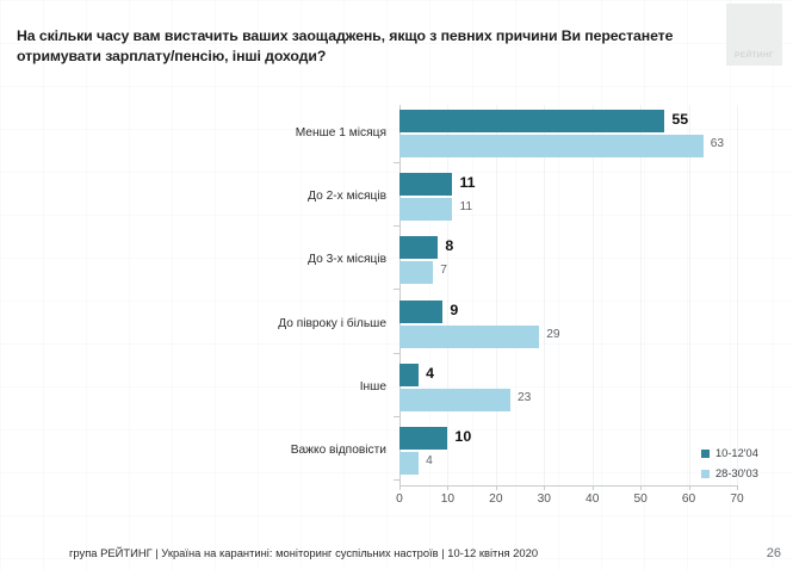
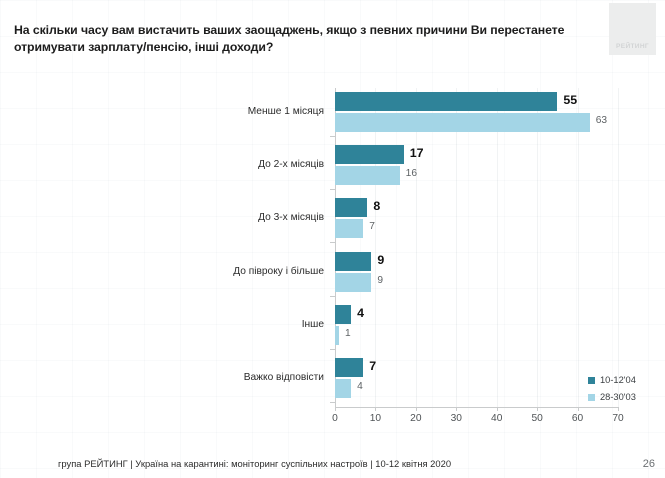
10-12'04/До 2-х місяців: 11 -> 17
28-30'03/До 2-х місяців: 11 -> 16
28-30'03/До півроку і більше: 29 -> 9
28-30'03/Інше: 23 -> 1
10-12'04/Важко відповісти: 10 -> 7
